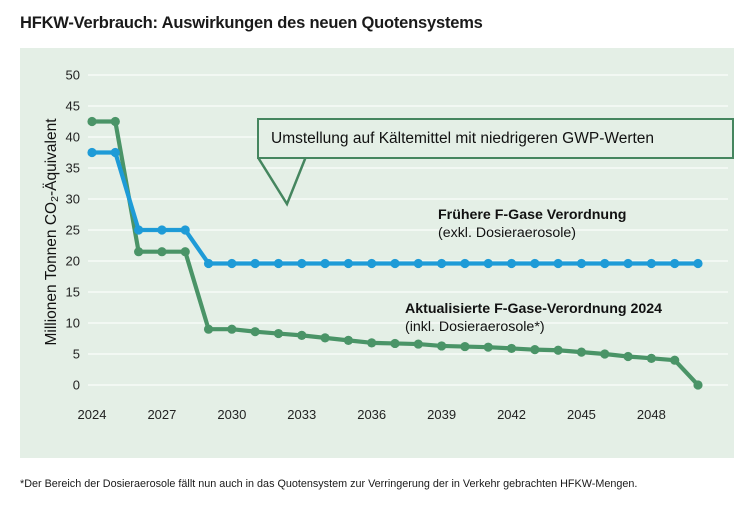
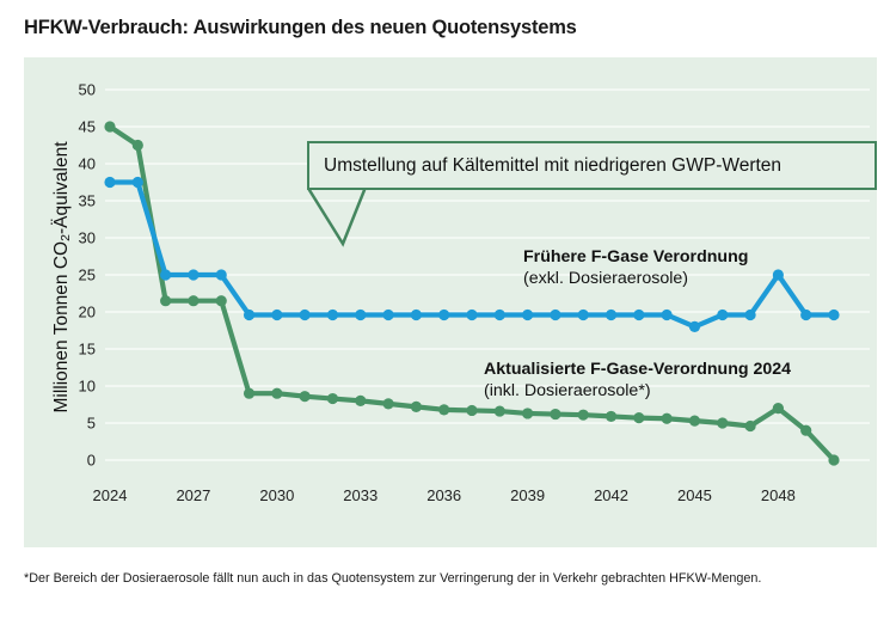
Aktualisierte F-Gase-Verordnung 2024 (inkl. Dosieraerosole*)/2024: 42 -> 45
Frühere F-Gase Verordnung (exkl. Dosieraerosole)/2045: 20 -> 18
Frühere F-Gase Verordnung (exkl. Dosieraerosole)/2048: 20 -> 25
Aktualisierte F-Gase-Verordnung 2024 (inkl. Dosieraerosole*)/2048: 4 -> 7
